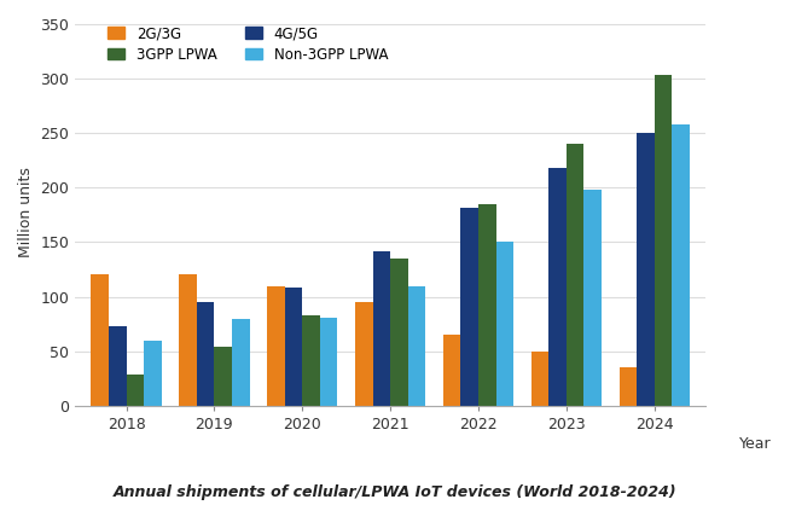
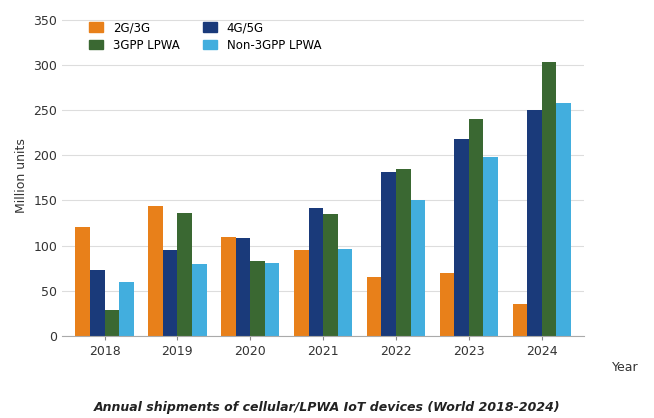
2G/3G/2019: 120 -> 144
3GPP LPWA/2019: 54 -> 136
Non-3GPP LPWA/2021: 110 -> 96
2G/3G/2023: 50 -> 70
